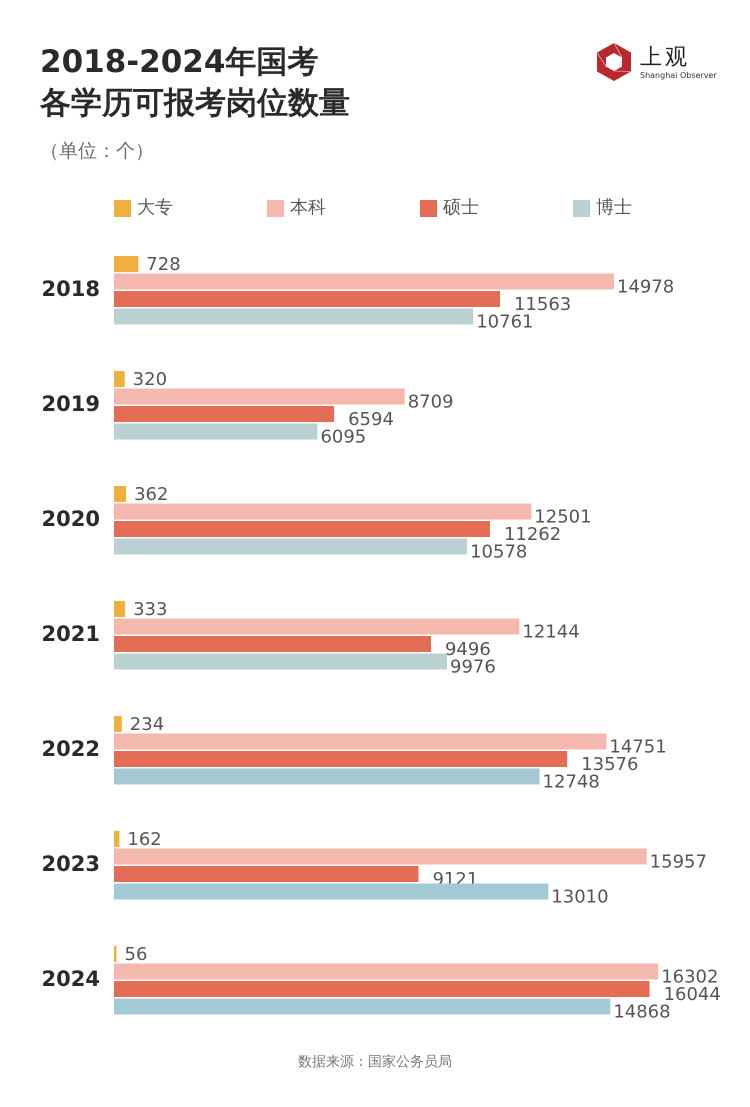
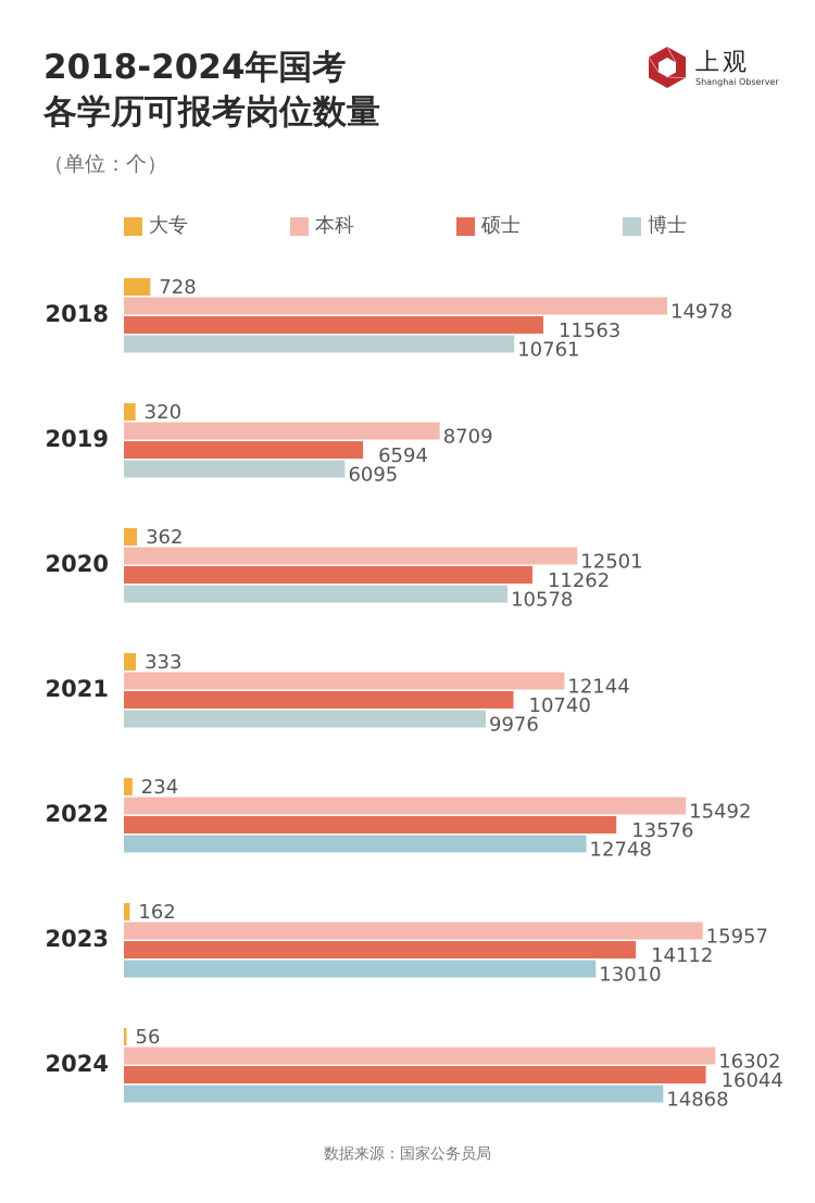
硕士/2021: 9496 -> 10740
本科/2022: 14751 -> 15492
硕士/2023: 9121 -> 14112
